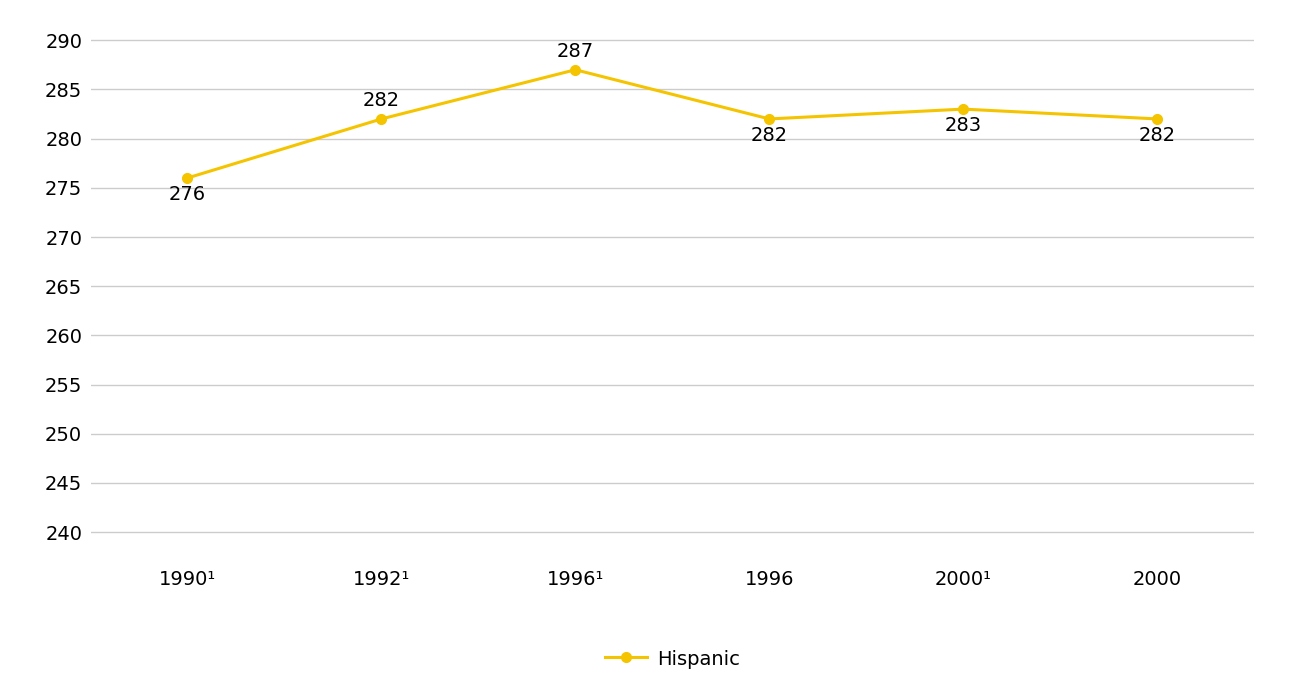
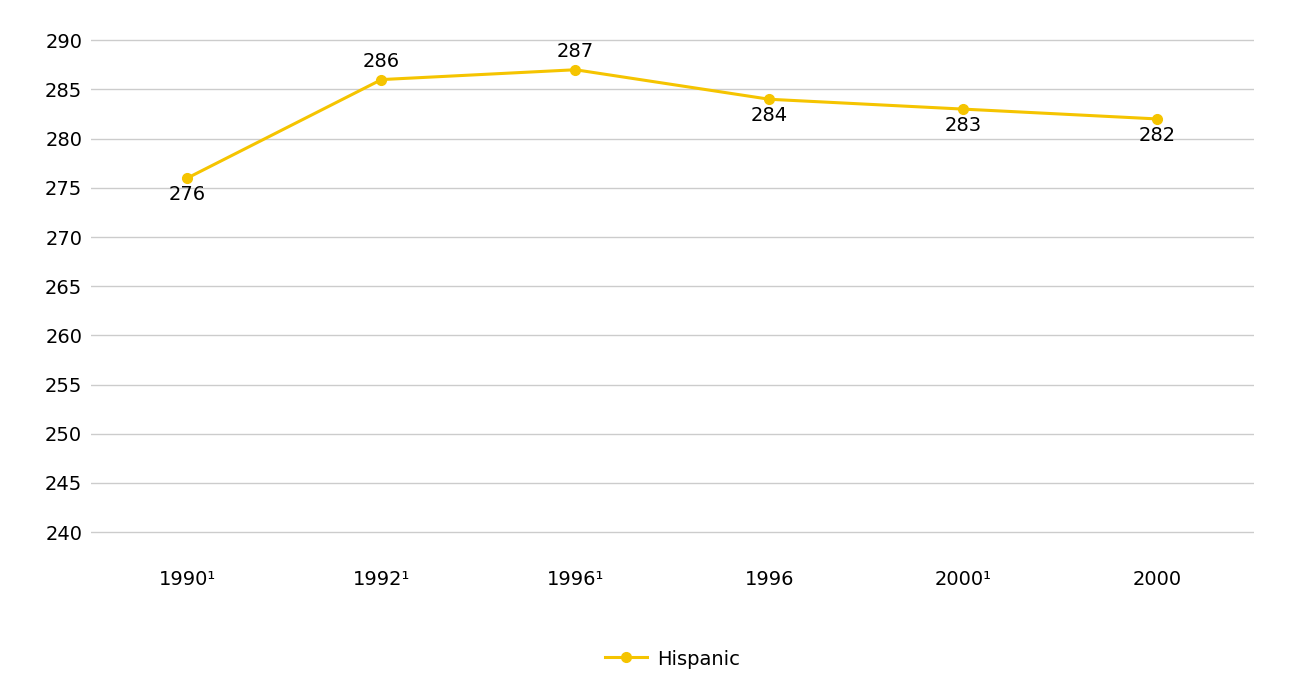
1992¹: 282 -> 286
1996: 282 -> 284
